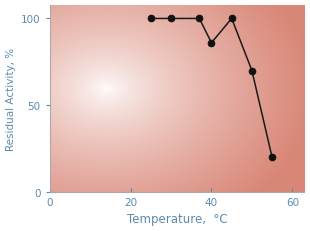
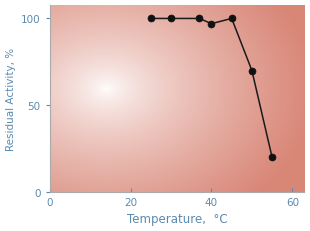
40: 86 -> 97
